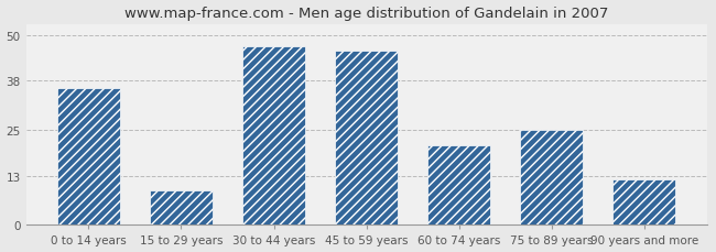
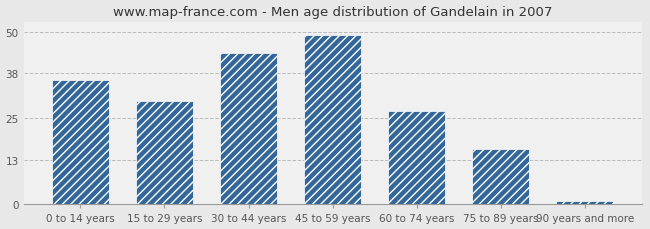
15 to 29 years: 9 -> 30
30 to 44 years: 47 -> 44
45 to 59 years: 46 -> 49
60 to 74 years: 21 -> 27
75 to 89 years: 25 -> 16
90 years and more: 12 -> 1
